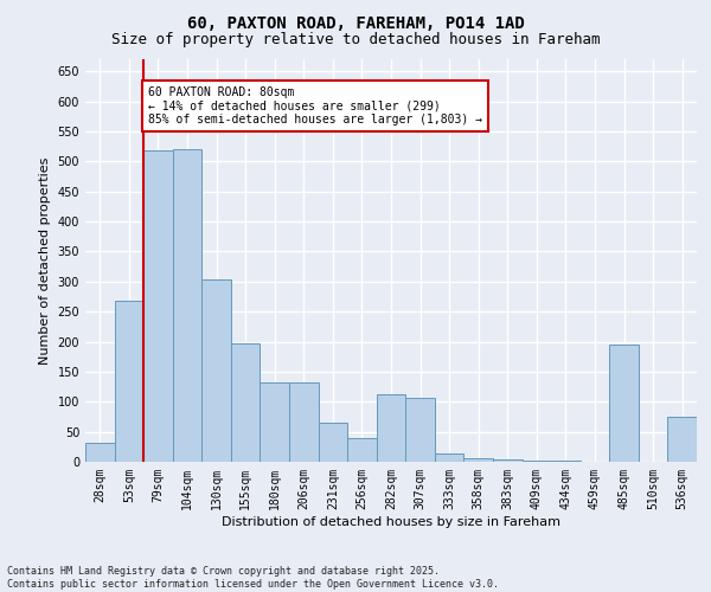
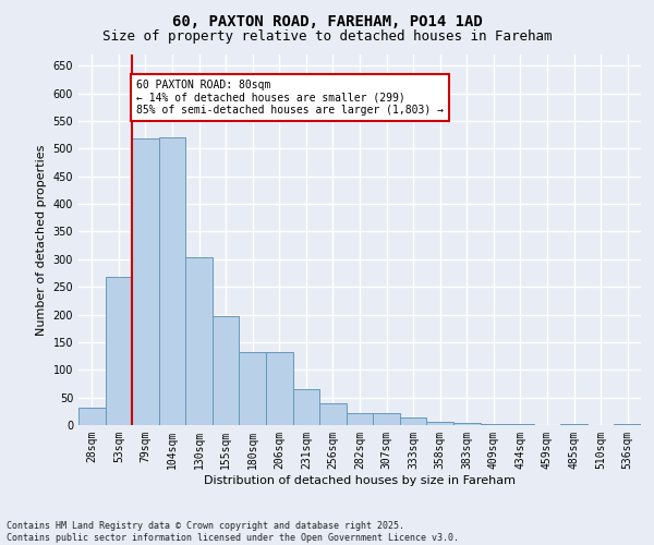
282sqm: 112 -> 21
307sqm: 106 -> 21
485sqm: 196 -> 1
536sqm: 74 -> 1
